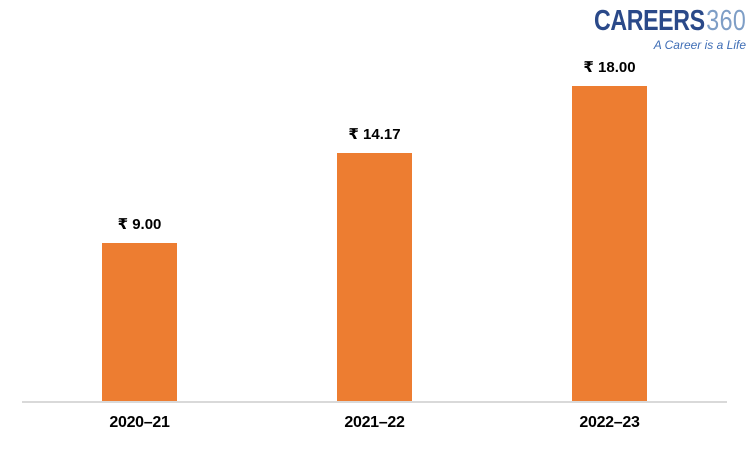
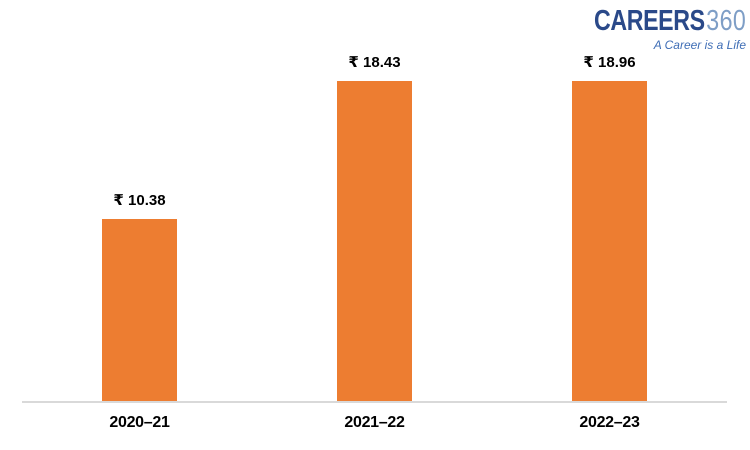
2020–21: 9.00 -> 10.38
2021–22: 14.17 -> 18.43
2022–23: 18.00 -> 18.96
